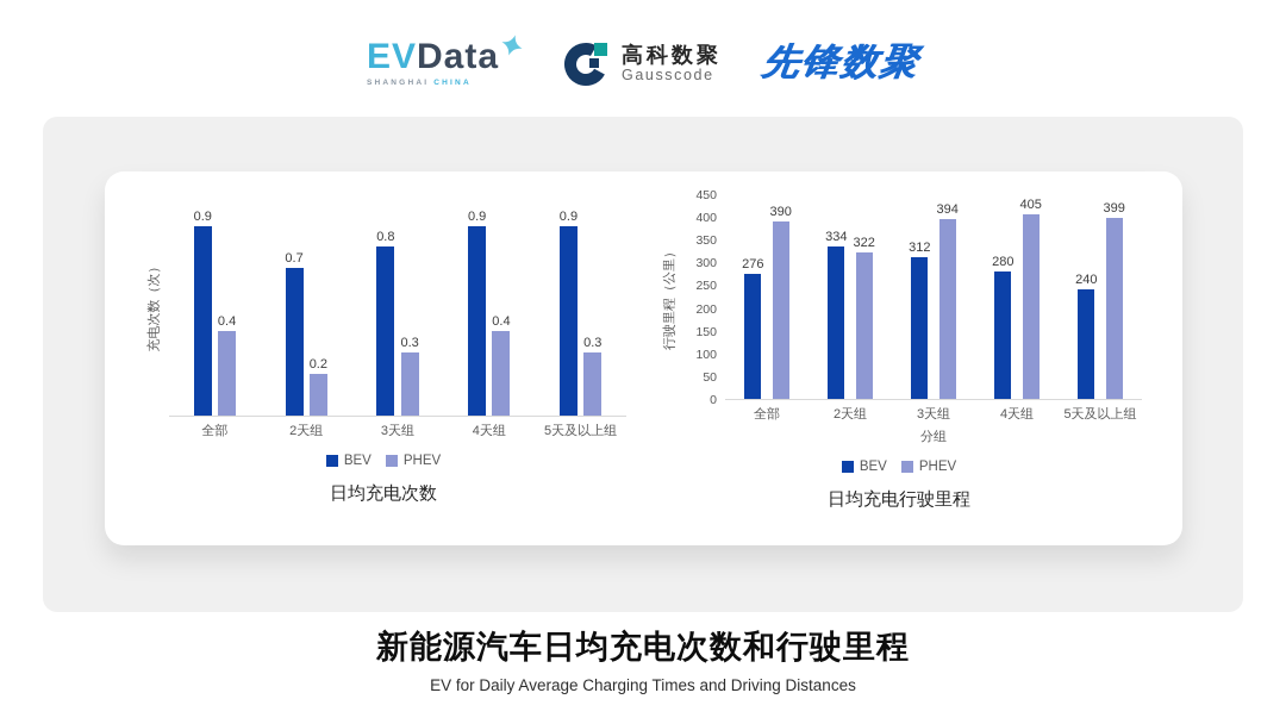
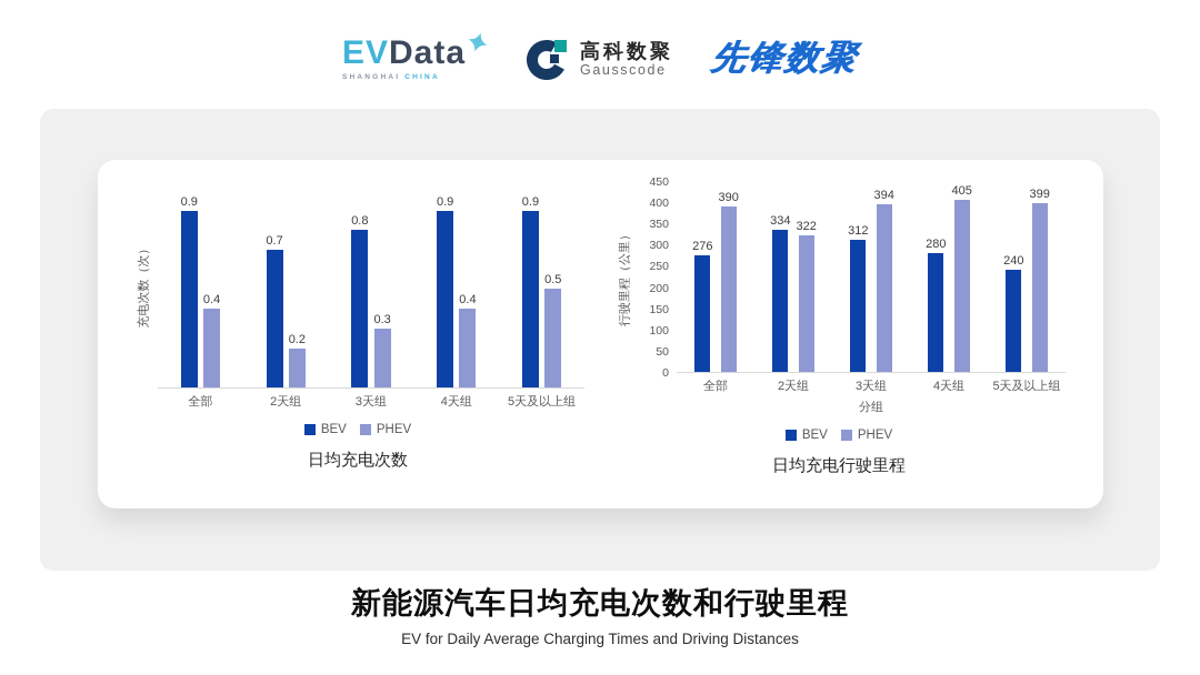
日均充电次数/PHEV/5天及以上组: 0.3 -> 0.5
